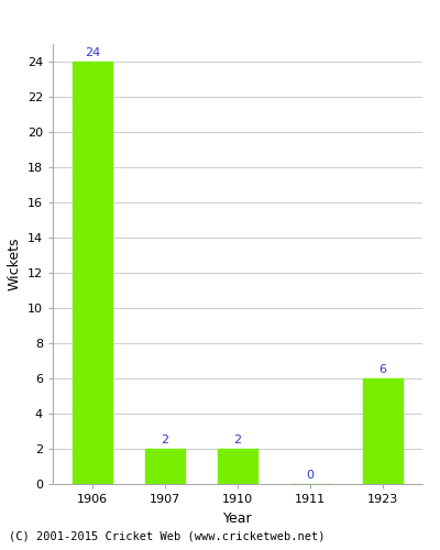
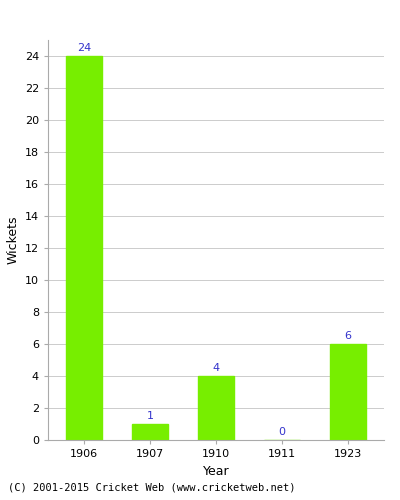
1907: 2 -> 1
1910: 2 -> 4
